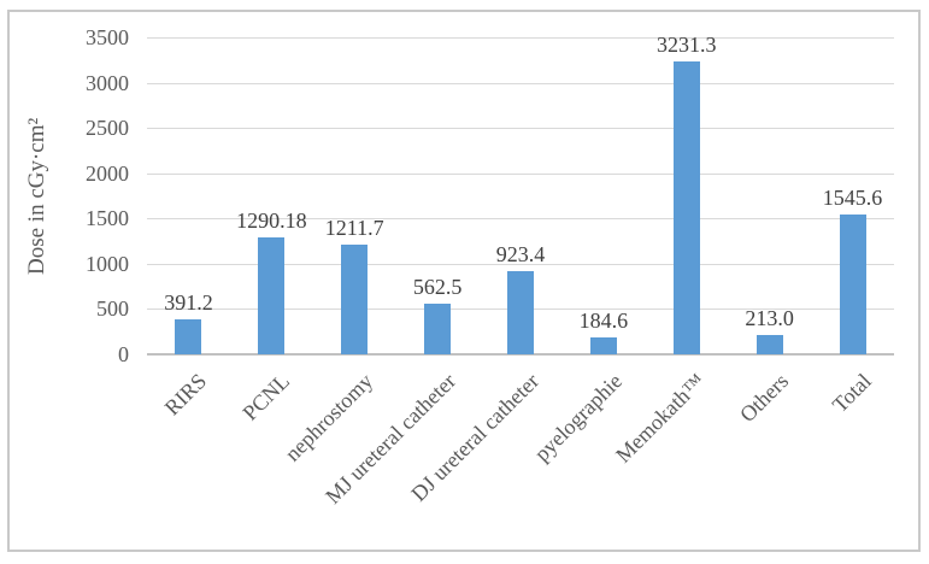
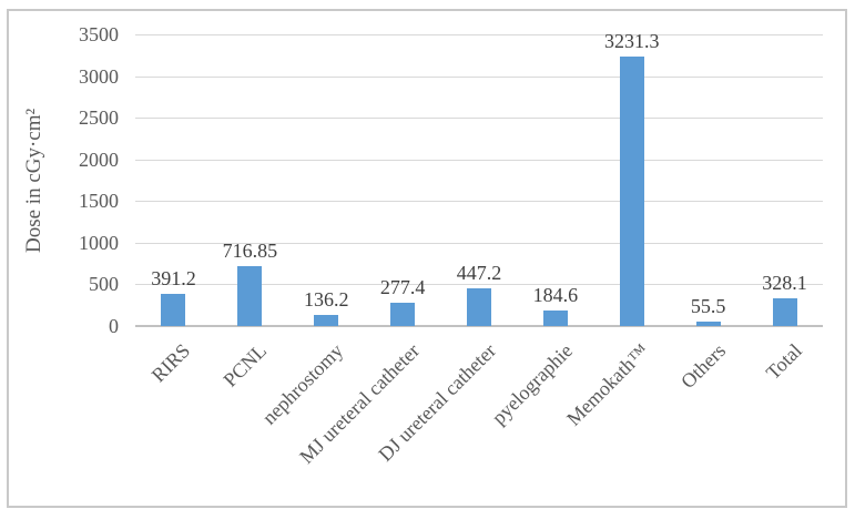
PCNL: 1290.18 -> 716.85
nephrostomy: 1211.7 -> 136.2
MJ ureteral catheter: 562.5 -> 277.4
DJ ureteral catheter: 923.4 -> 447.2
Others: 213.0 -> 55.5
Total: 1545.6 -> 328.1
